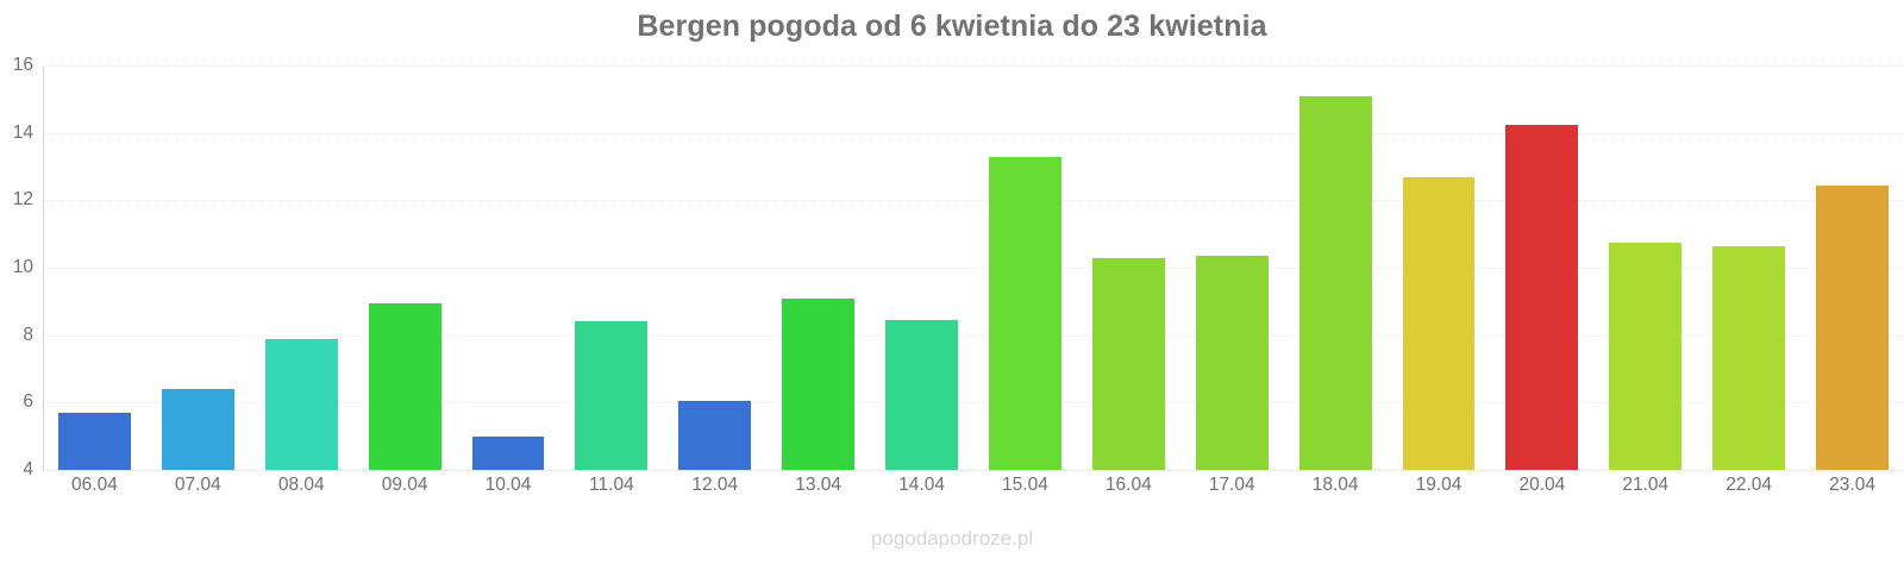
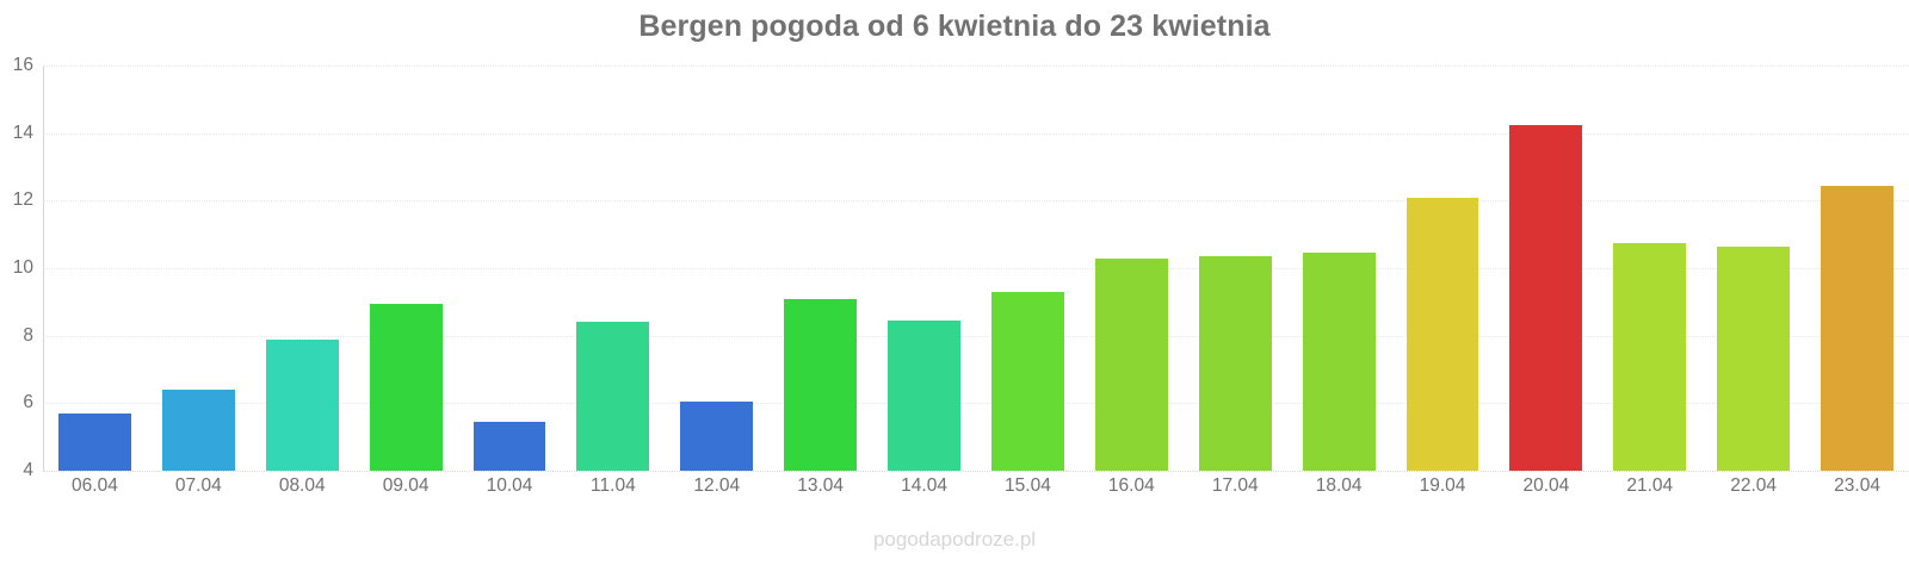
10.04: 5.0 -> 5.5
15.04: 13.3 -> 9.3
18.04: 15.1 -> 10.4
19.04: 12.7 -> 12.1
